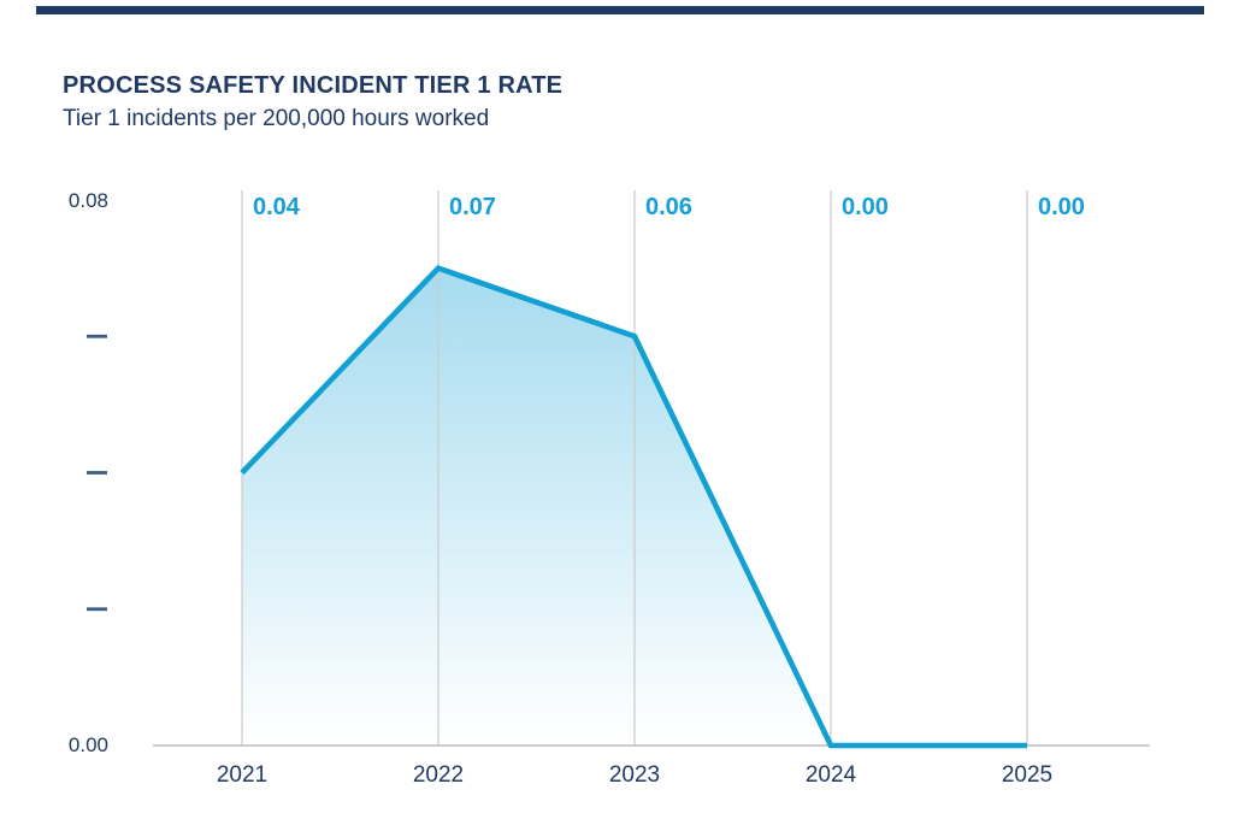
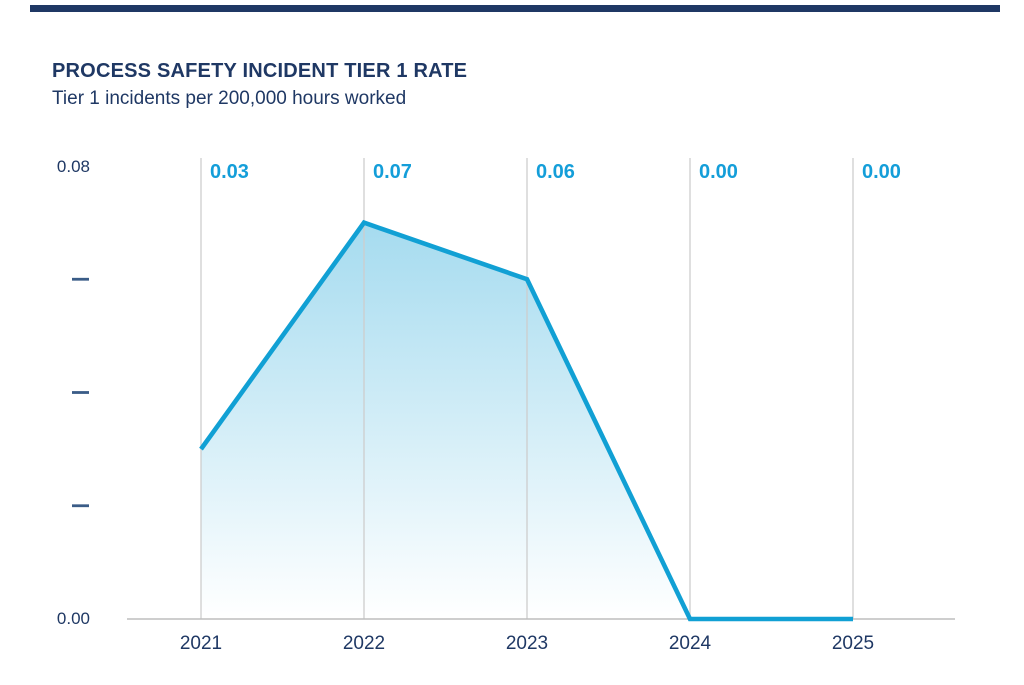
2021: 0.04 -> 0.03
